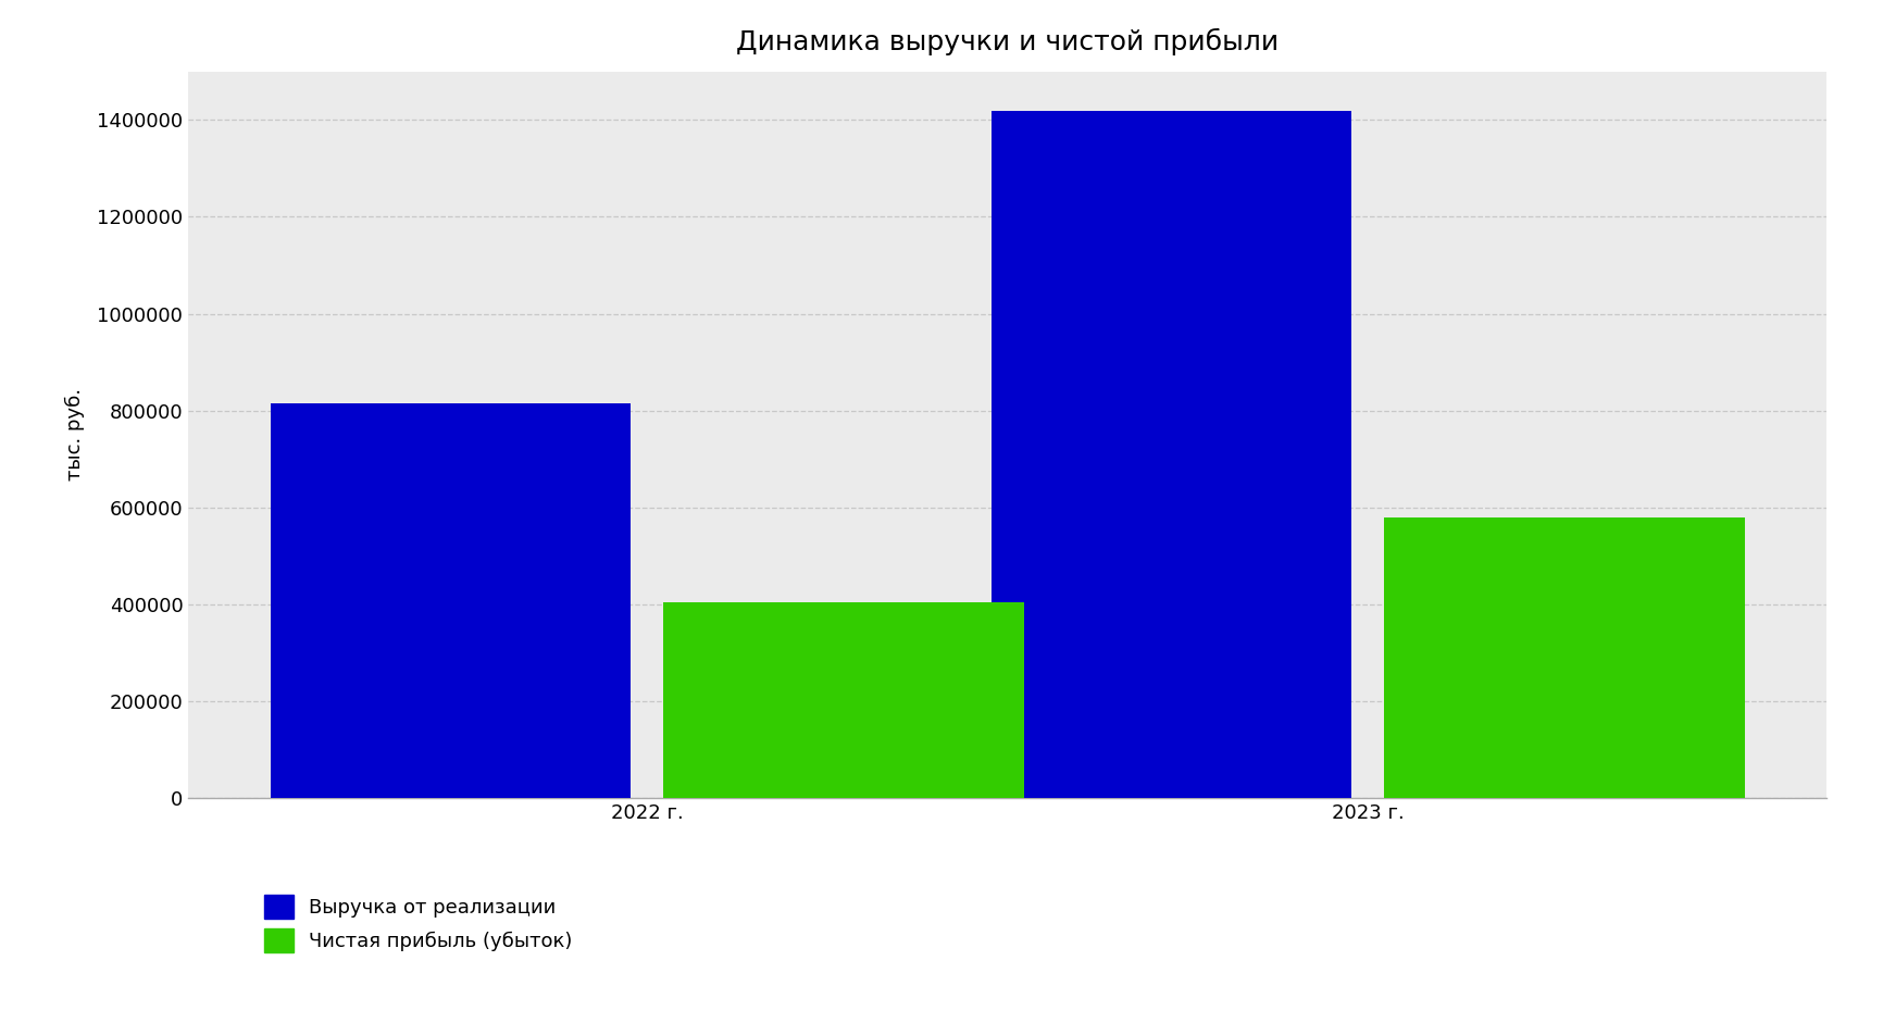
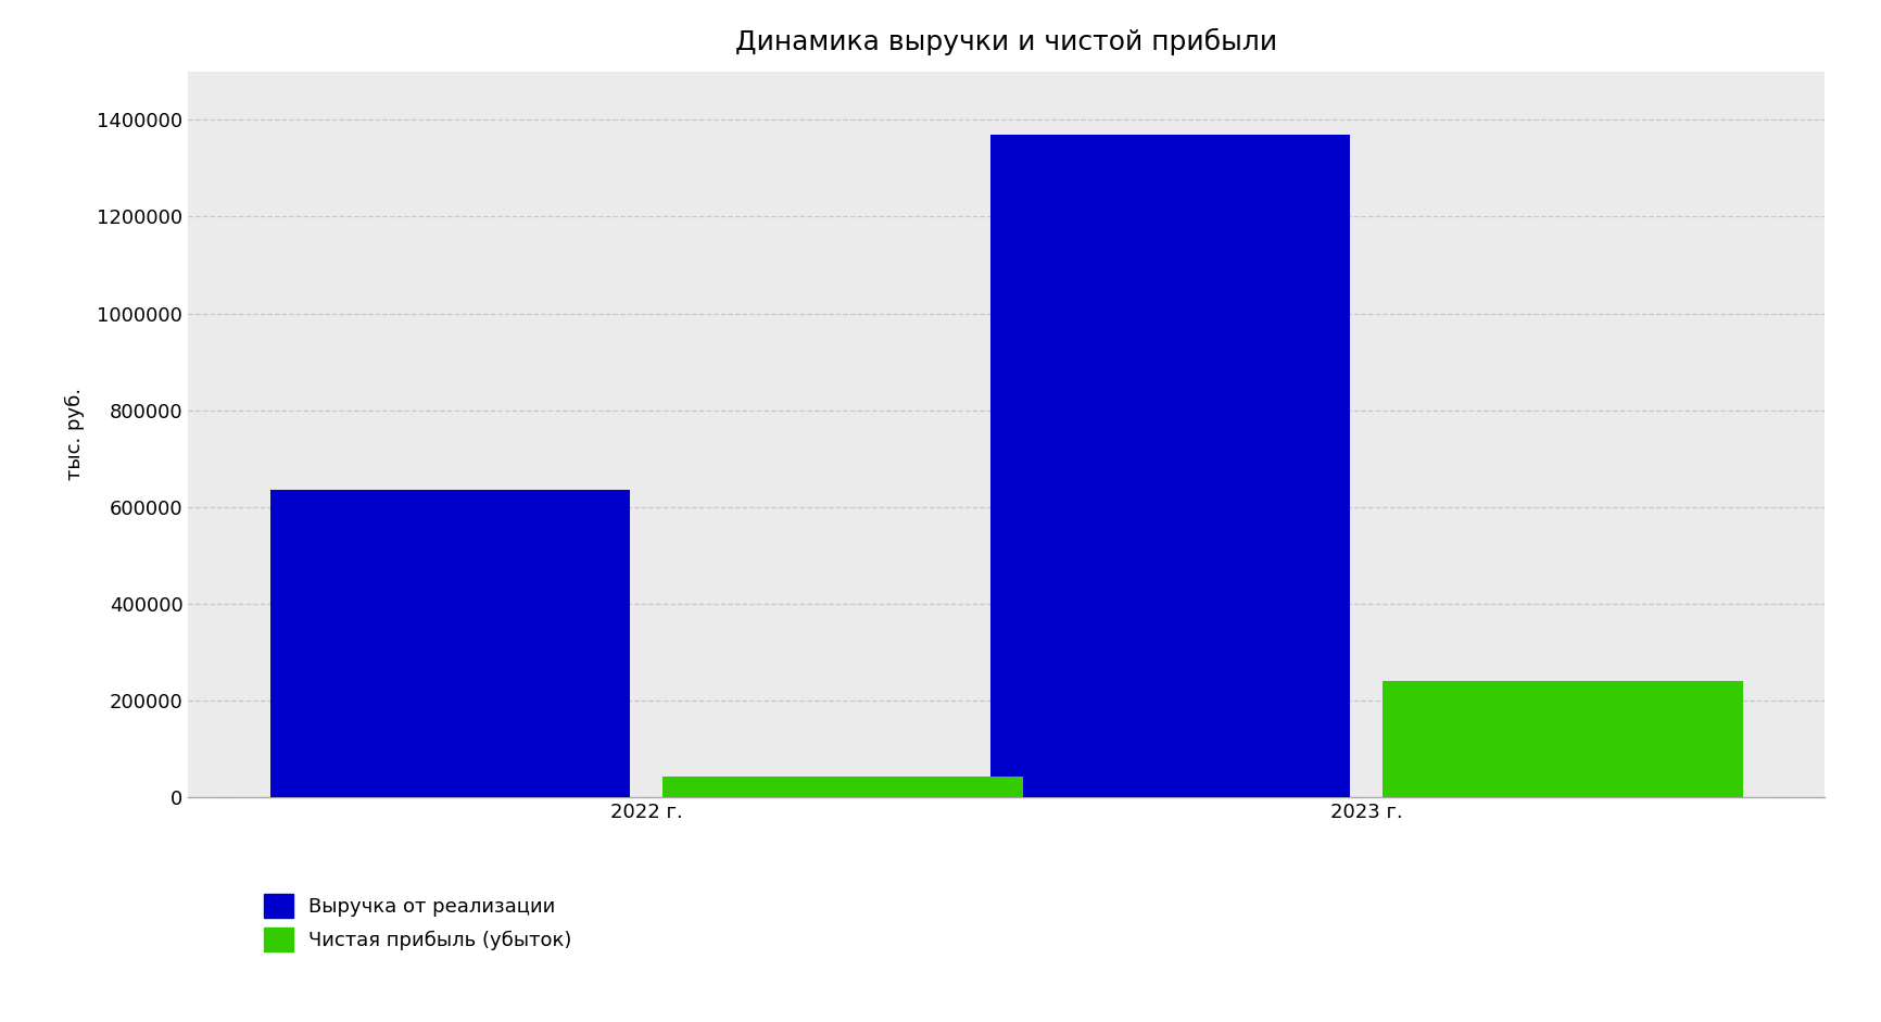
Выручка от реализации/2022 г.: 815000 -> 635000
Чистая прибыль (убыток)/2022 г.: 405000 -> 42000
Выручка от реализации/2023 г.: 1420000 -> 1370000
Чистая прибыль (убыток)/2023 г.: 580000 -> 240000
